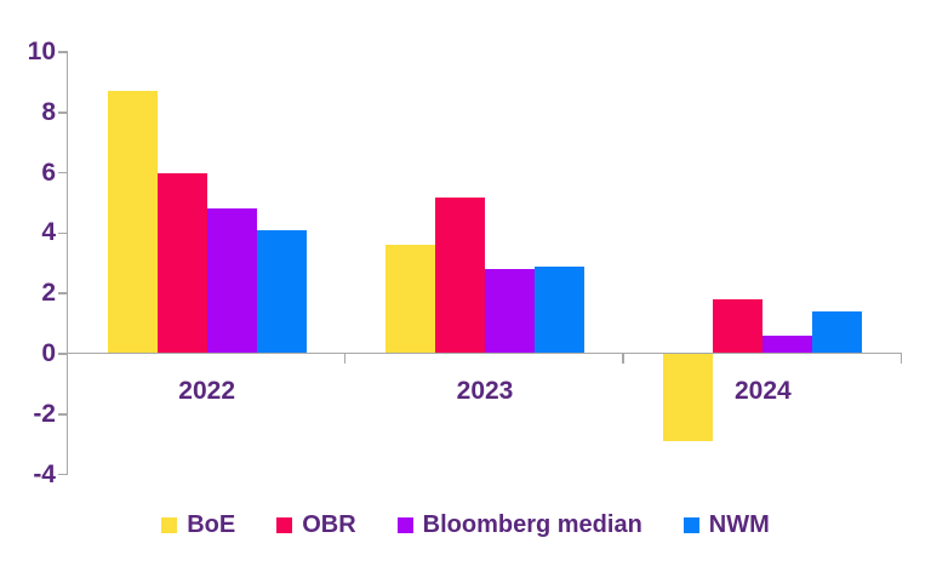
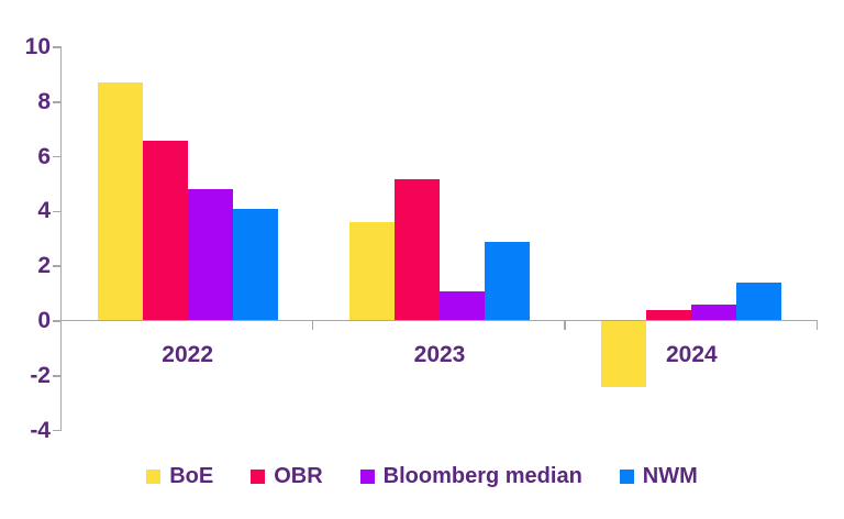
OBR/2022: 6.0 -> 6.6
Bloomberg median/2023: 2.8 -> 1.1
BoE/2024: -2.9 -> -2.4
OBR/2024: 1.8 -> 0.4
